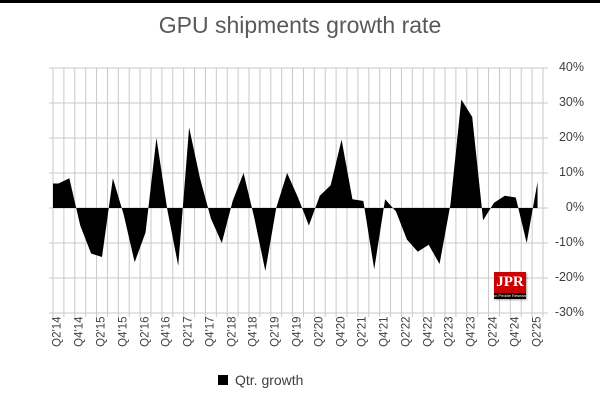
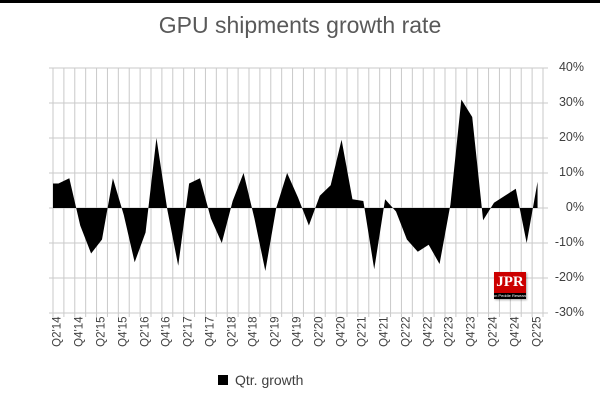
Q2'15: -14% -> -9%
Q2'17: 23% -> 7%
Q4'24: 3% -> 6%
